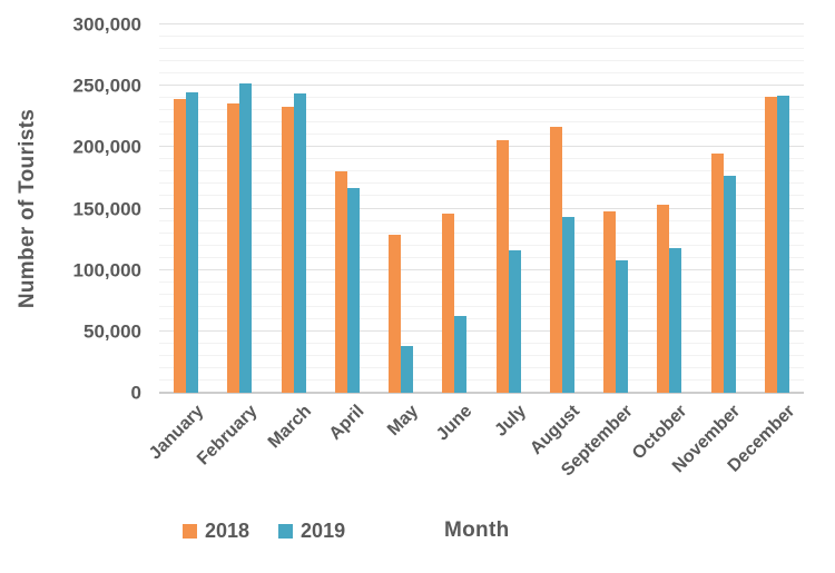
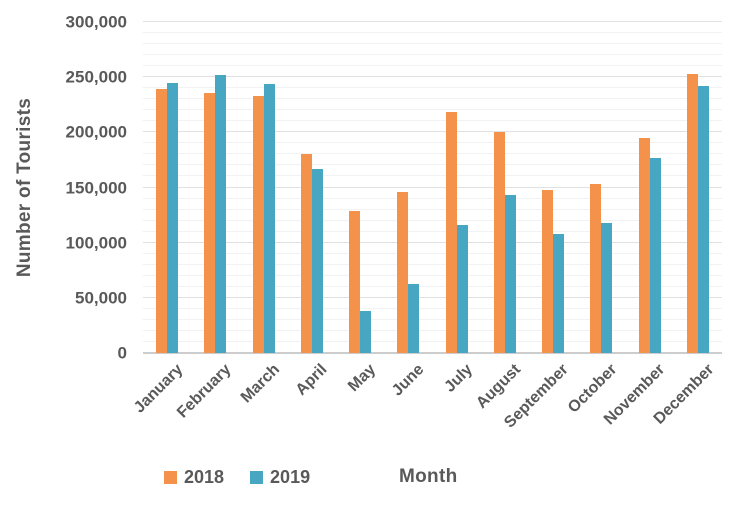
2018/July: 206000 -> 218000
2018/August: 217000 -> 200000
2018/December: 241000 -> 253000
